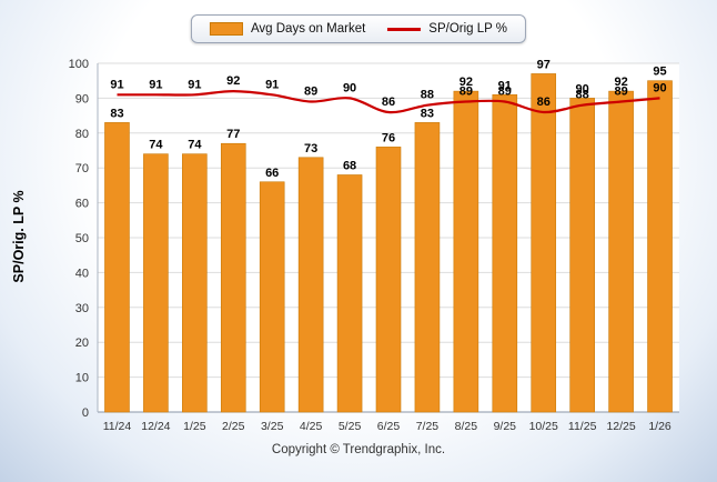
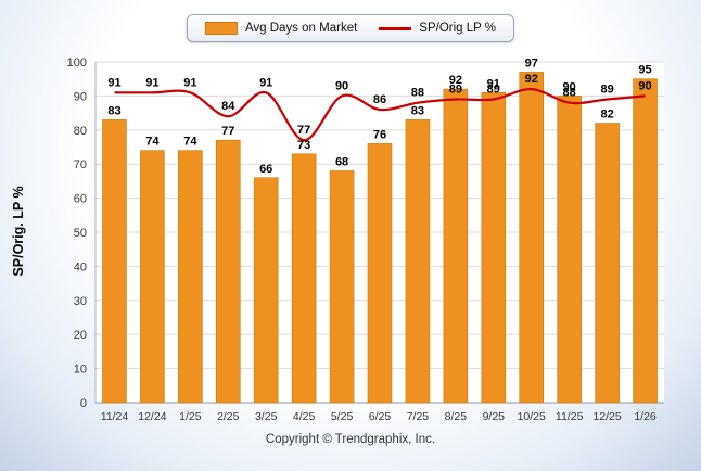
SP/Orig LP %/2/25: 92 -> 84
SP/Orig LP %/4/25: 89 -> 77
SP/Orig LP %/10/25: 86 -> 92
Avg Days on Market/12/25: 92 -> 82
